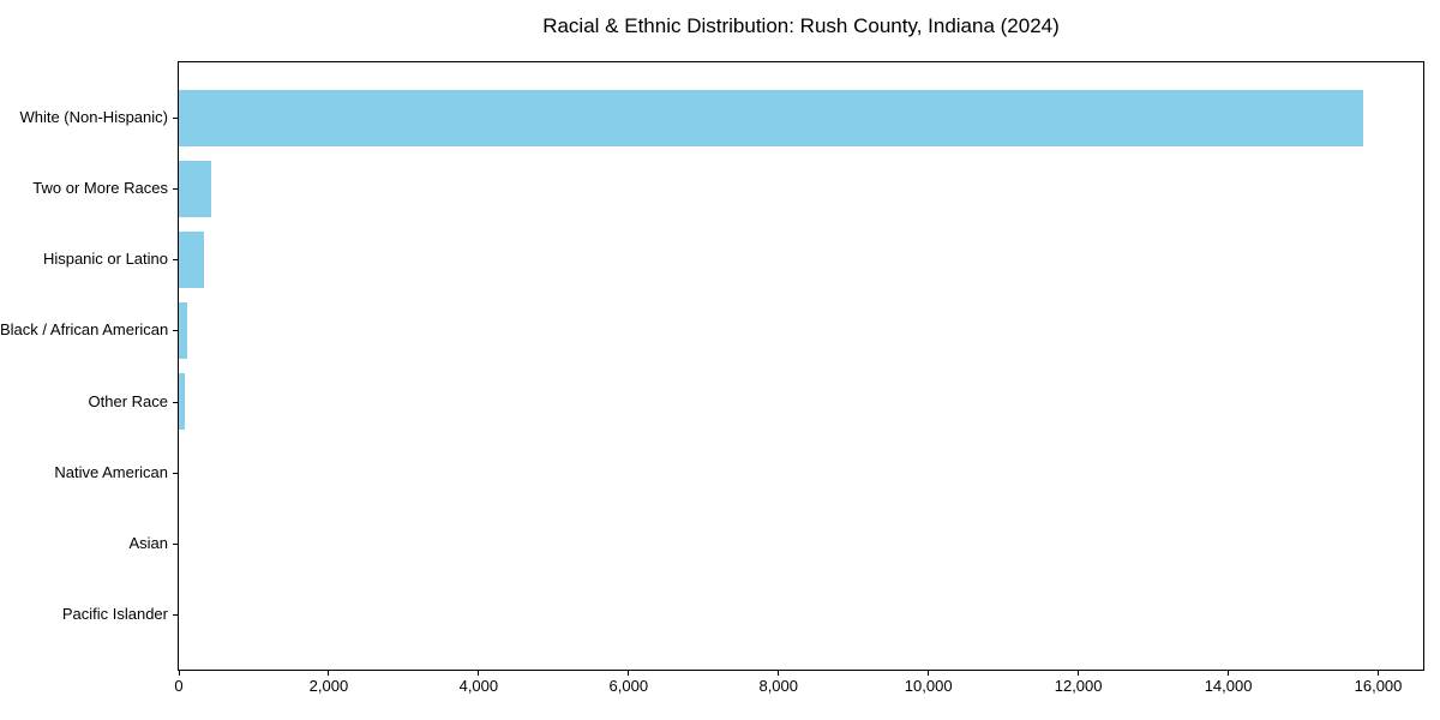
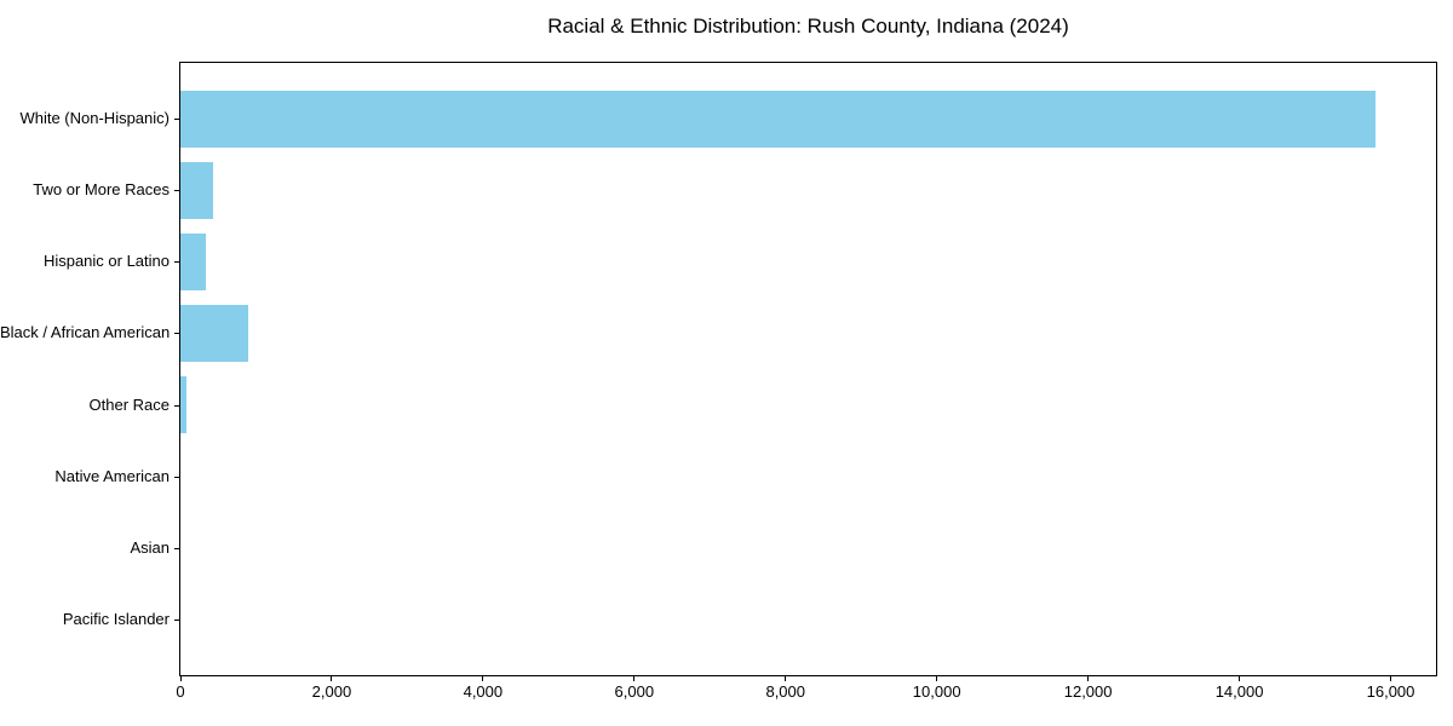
Black / African American: 100 -> 900
